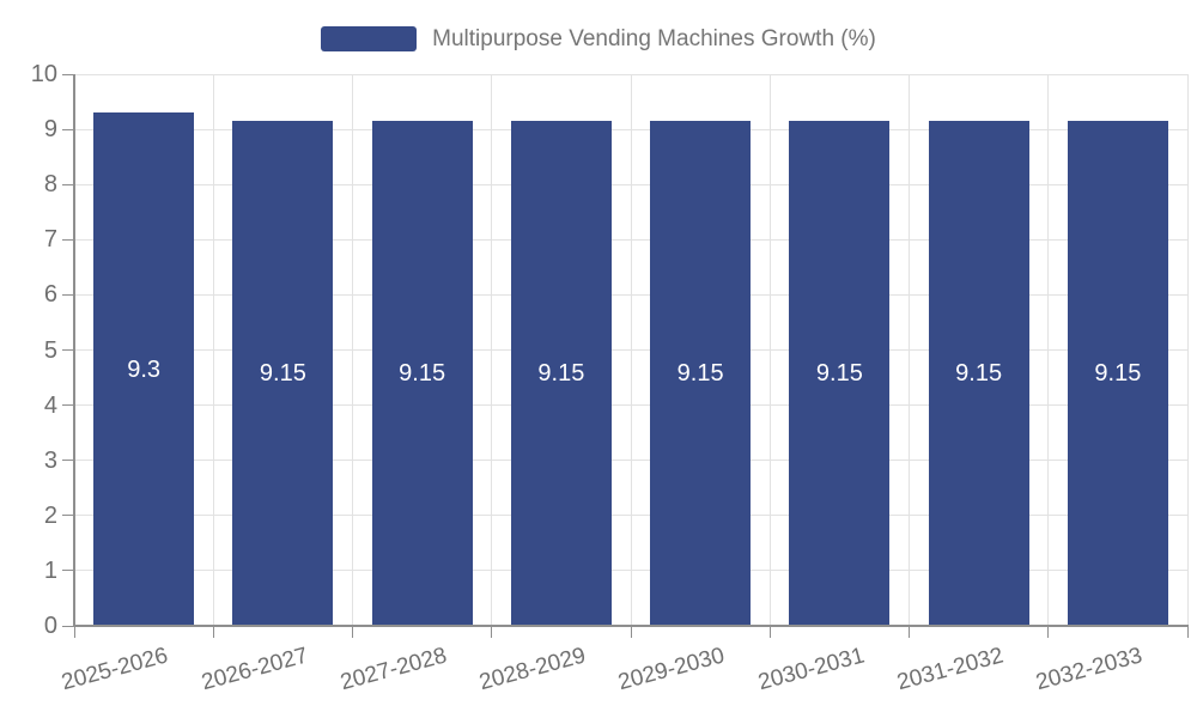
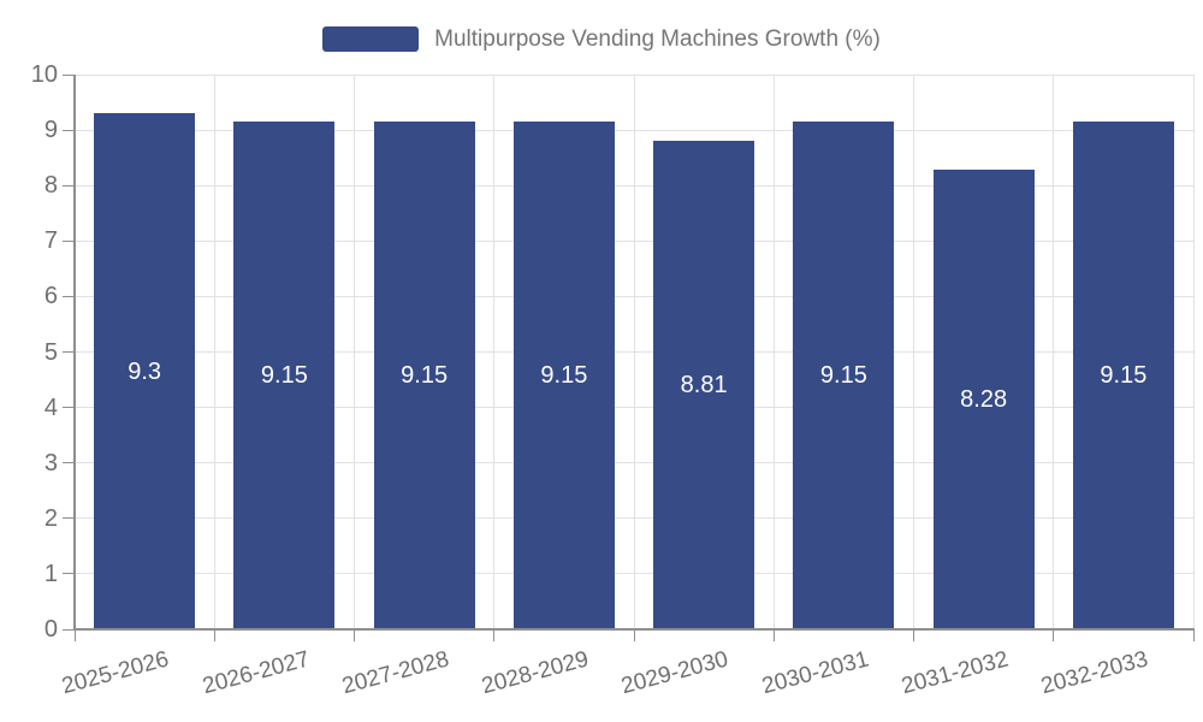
2029-2030: 9.15 -> 8.81
2031-2032: 9.15 -> 8.28
